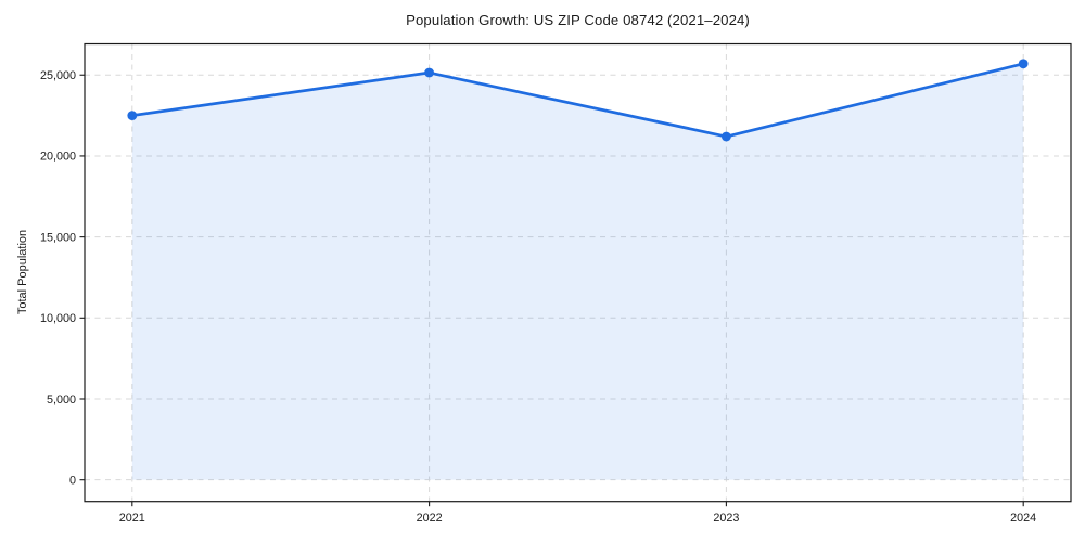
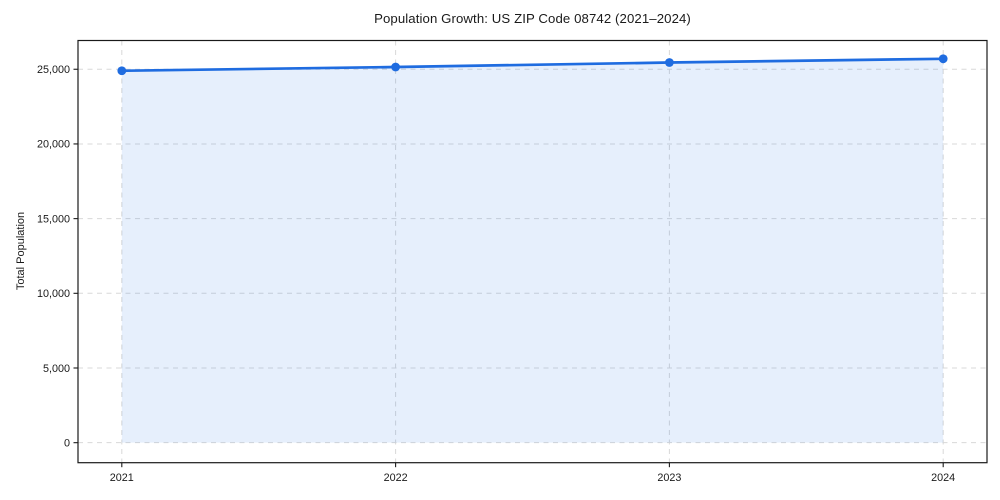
2021: 22500 -> 24900
2023: 21200 -> 25400
